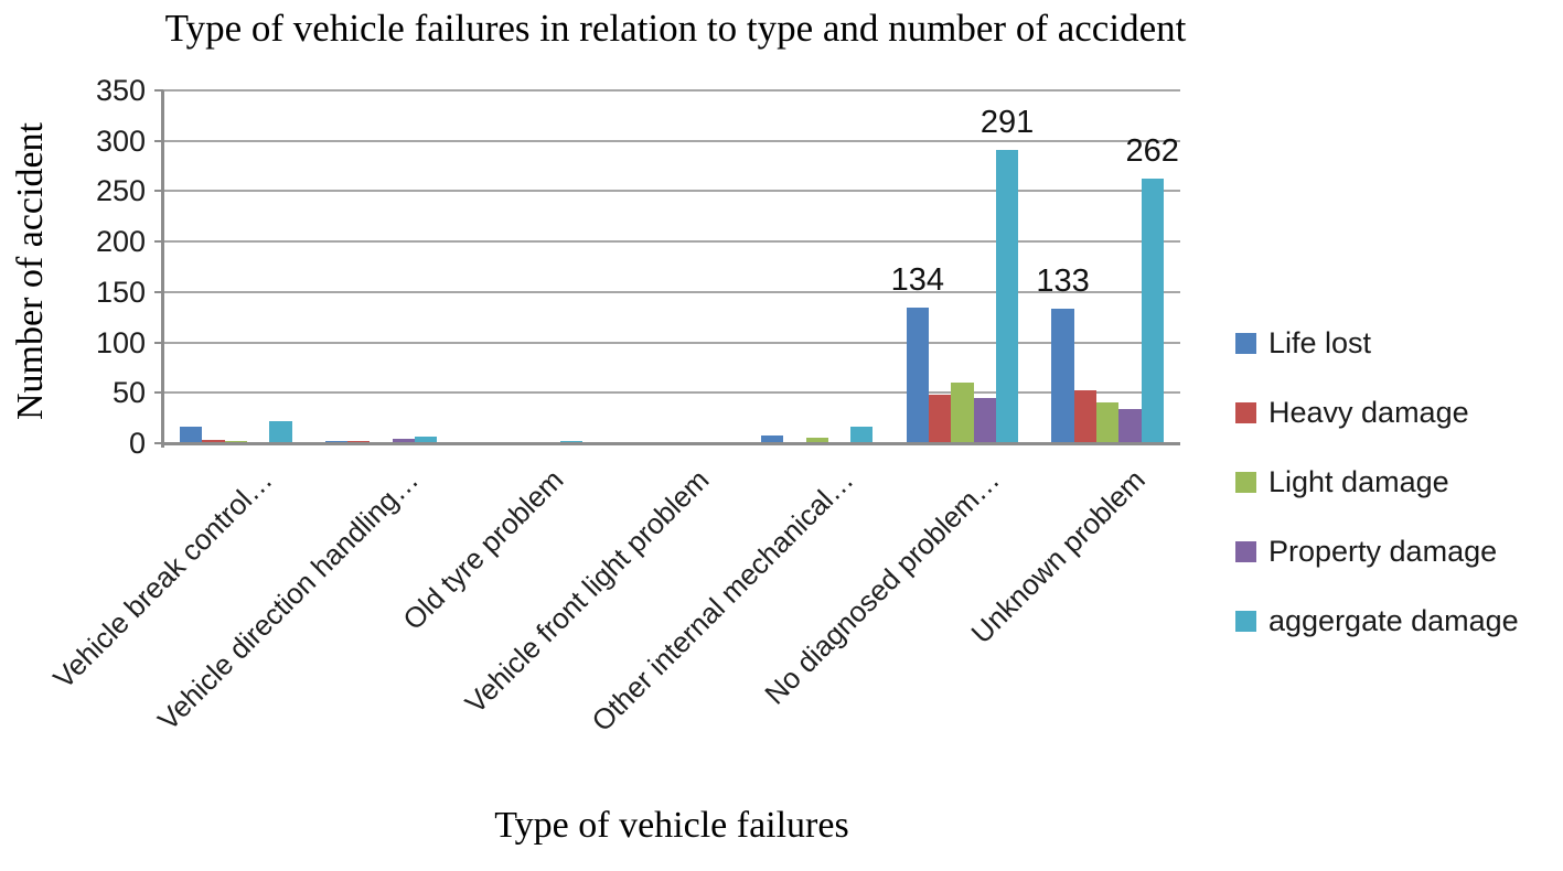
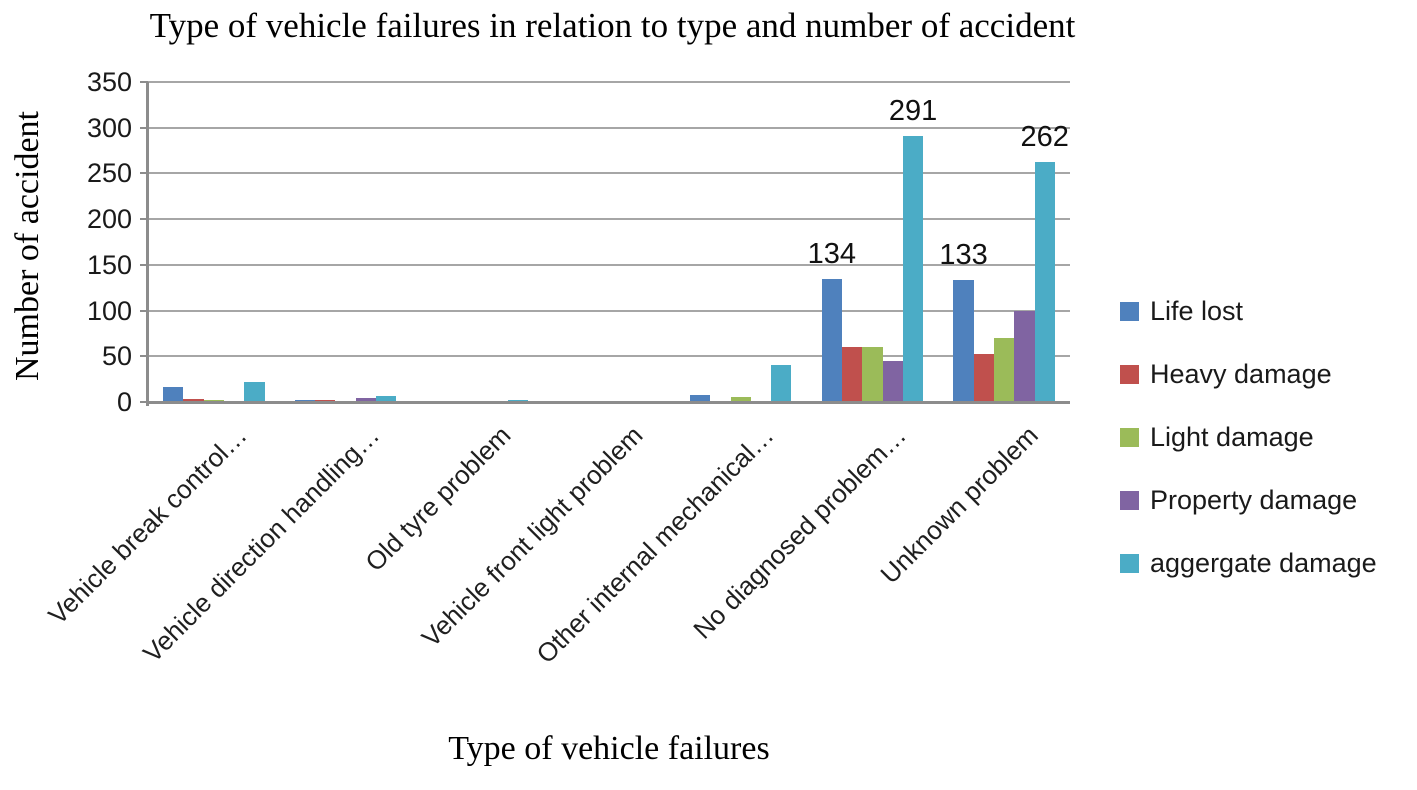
aggergate damage/Other internal mechanical…: 20 -> 40
Heavy damage/No diagnosed problem…: 50 -> 60
Light damage/Unknown problem: 40 -> 70
Property damage/Unknown problem: 30 -> 100
